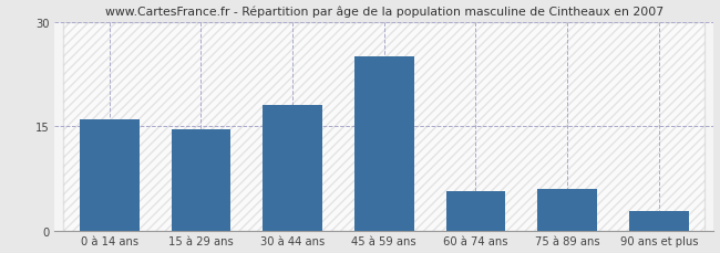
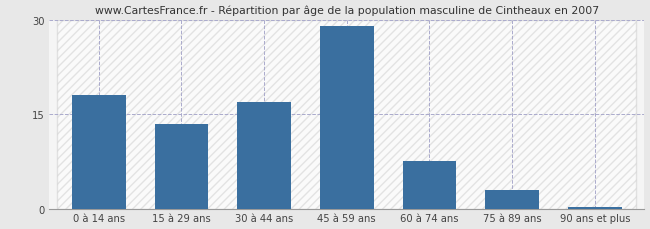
0 à 14 ans: 16.0 -> 18.0
15 à 29 ans: 14.6 -> 13.5
30 à 44 ans: 18.0 -> 17.0
45 à 59 ans: 25.0 -> 29.0
60 à 74 ans: 5.6 -> 7.5
75 à 89 ans: 6.0 -> 3.0
90 ans et plus: 2.8 -> 0.3
